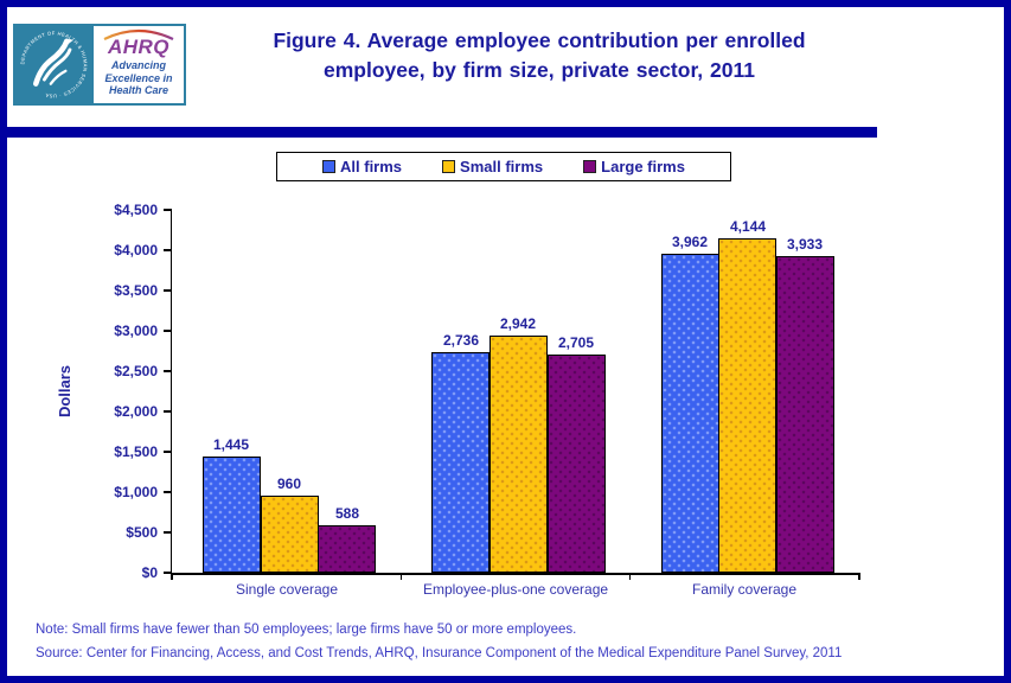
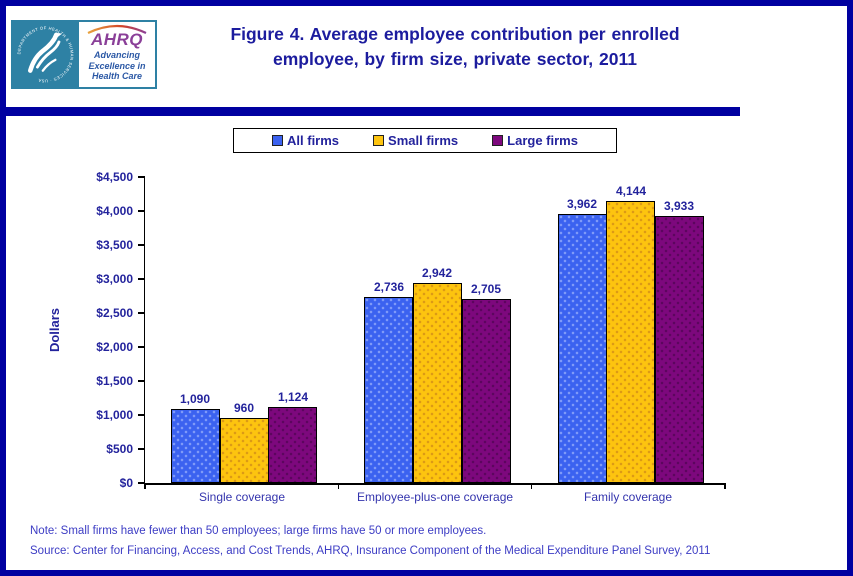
All firms/Single coverage: 1,445 -> 1,090
Large firms/Single coverage: 588 -> 1,124
